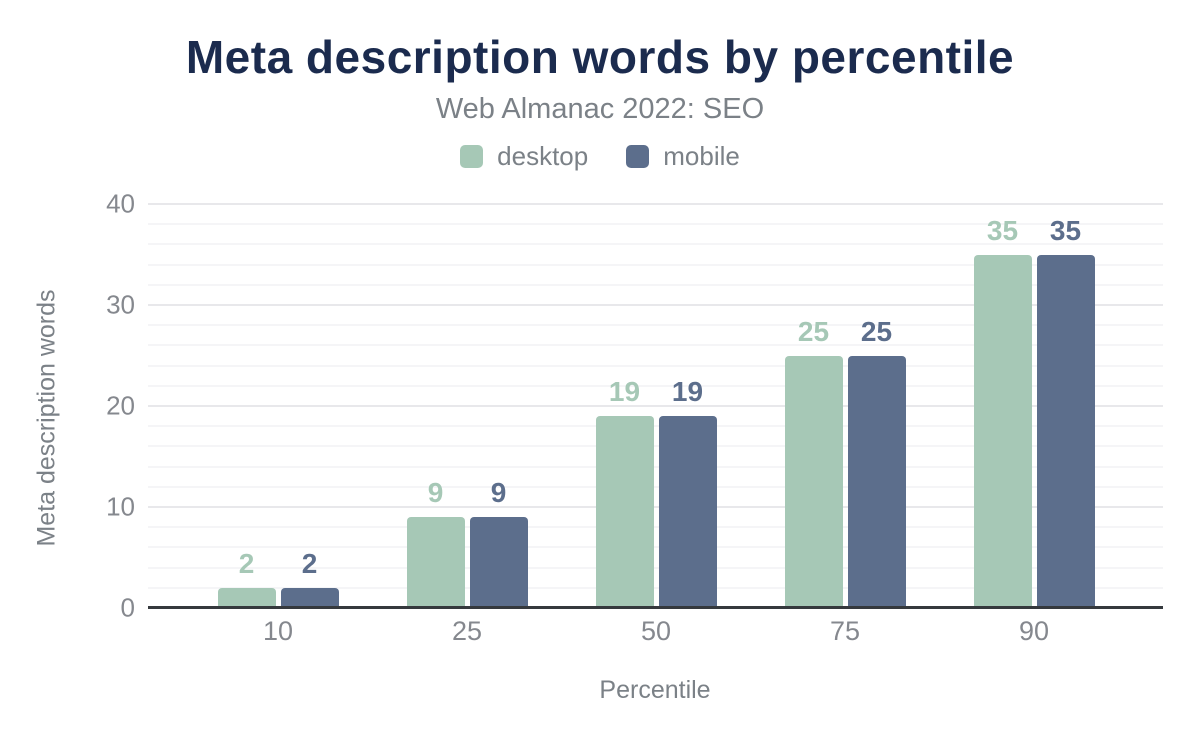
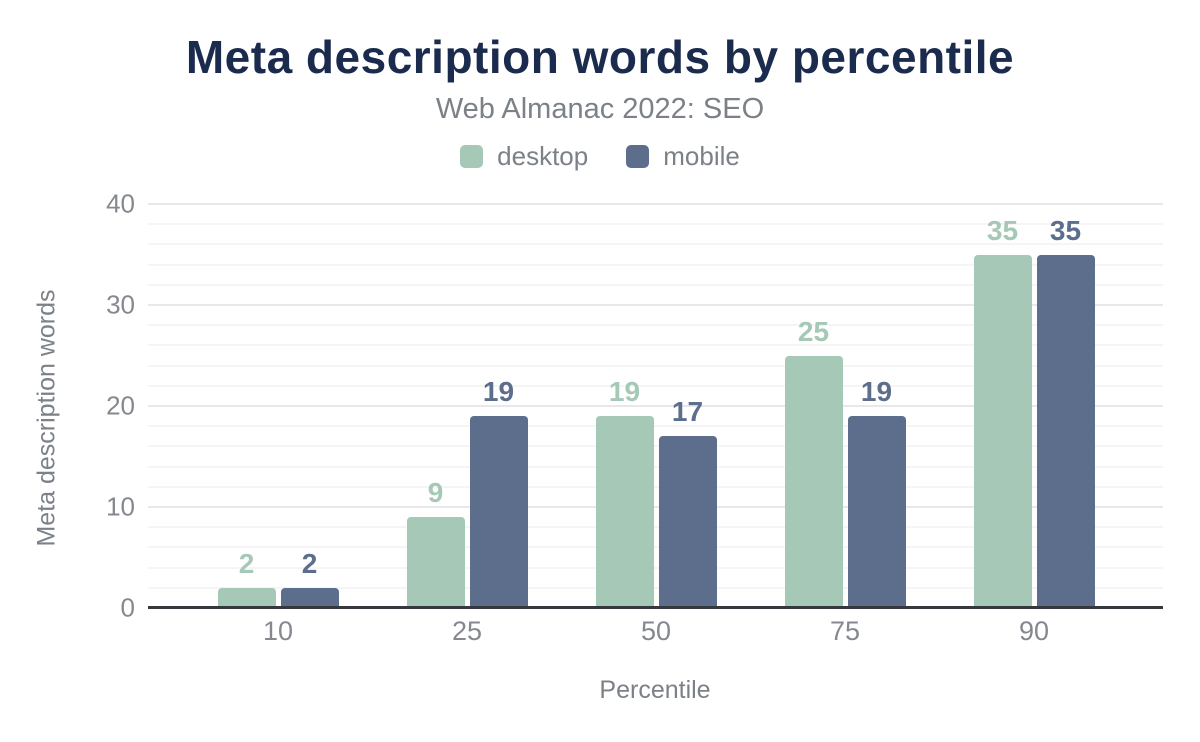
mobile/25: 9 -> 19
mobile/50: 19 -> 17
mobile/75: 25 -> 19
